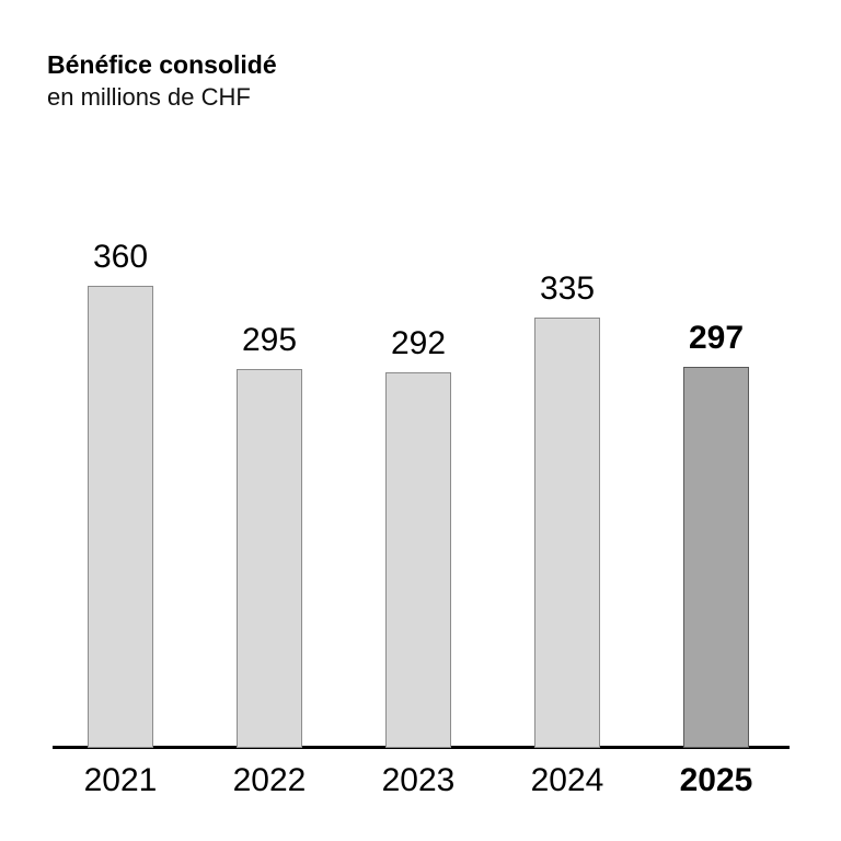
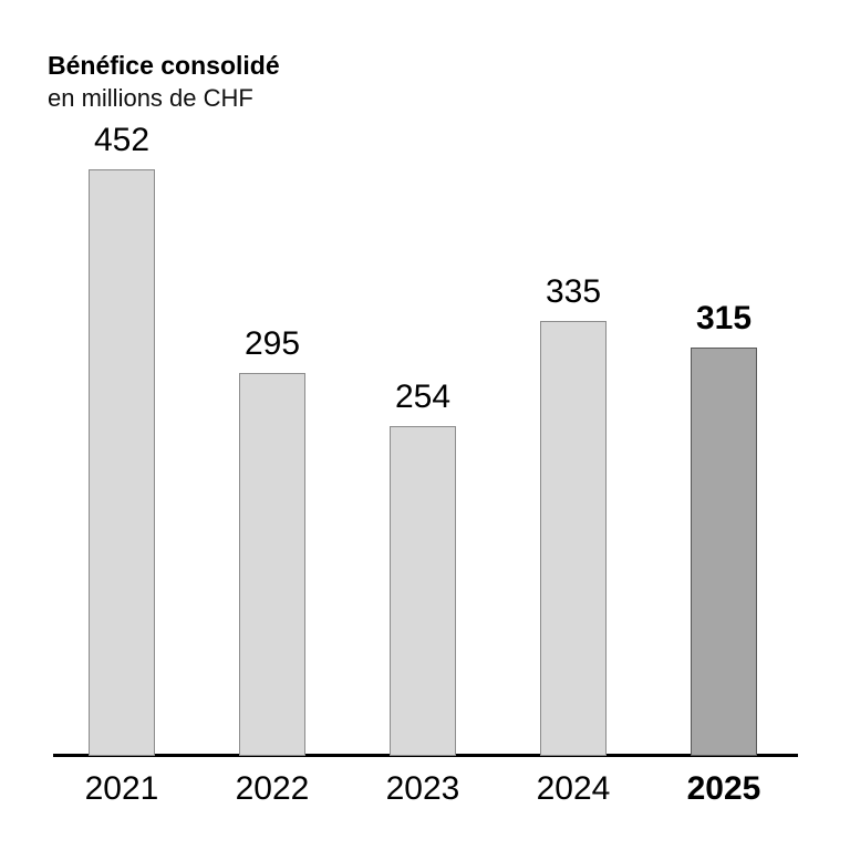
2021: 360 -> 452
2023: 292 -> 254
2025: 297 -> 315
